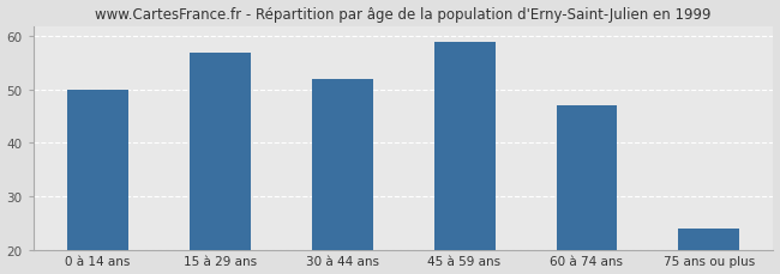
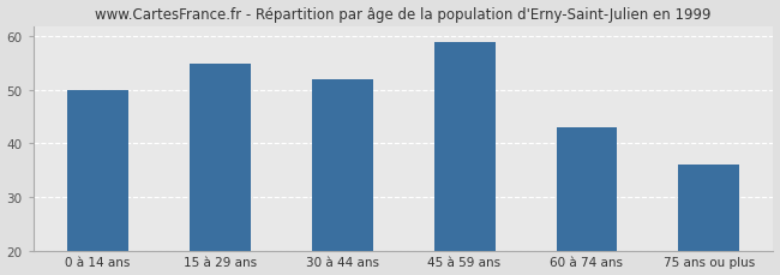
15 à 29 ans: 57 -> 55
60 à 74 ans: 47 -> 43
75 ans ou plus: 24 -> 36
